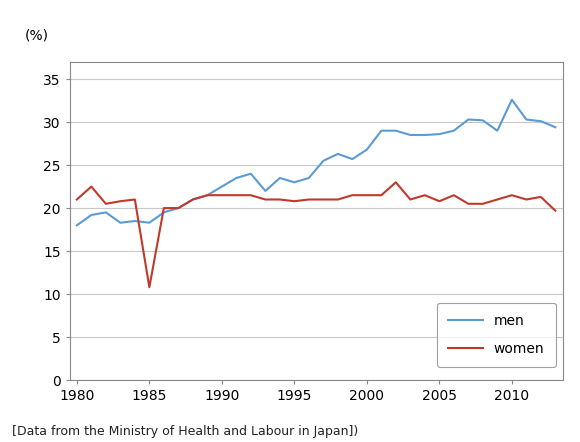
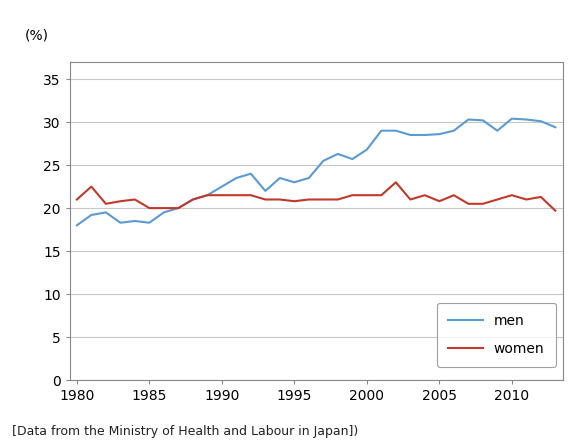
women/1985: 10.8 -> 20.0
men/2010: 32.6 -> 30.4
